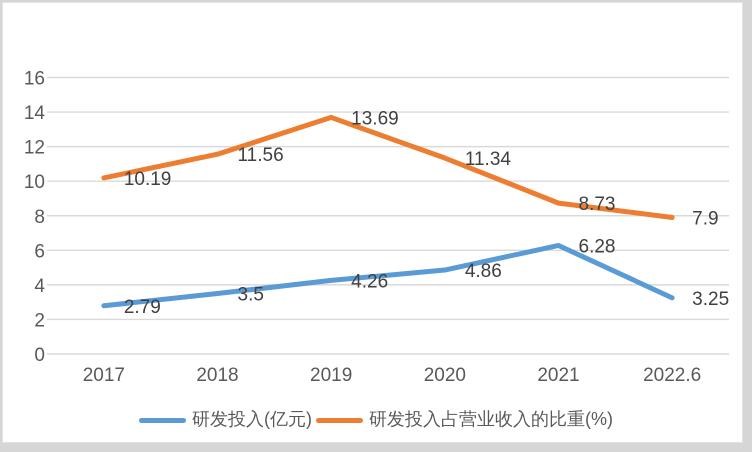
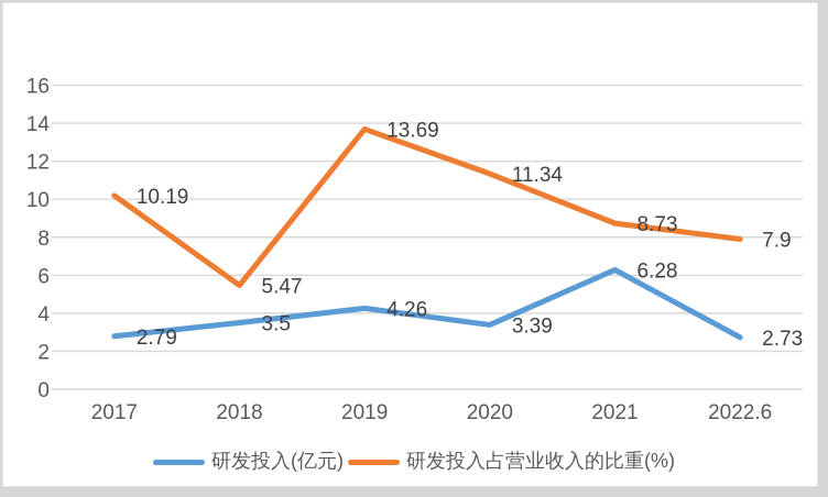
研发投入占营业收入的比重(%)/2018: 11.56 -> 5.47
研发投入(亿元)/2020: 4.86 -> 3.39
研发投入(亿元)/2022.6: 3.25 -> 2.73
